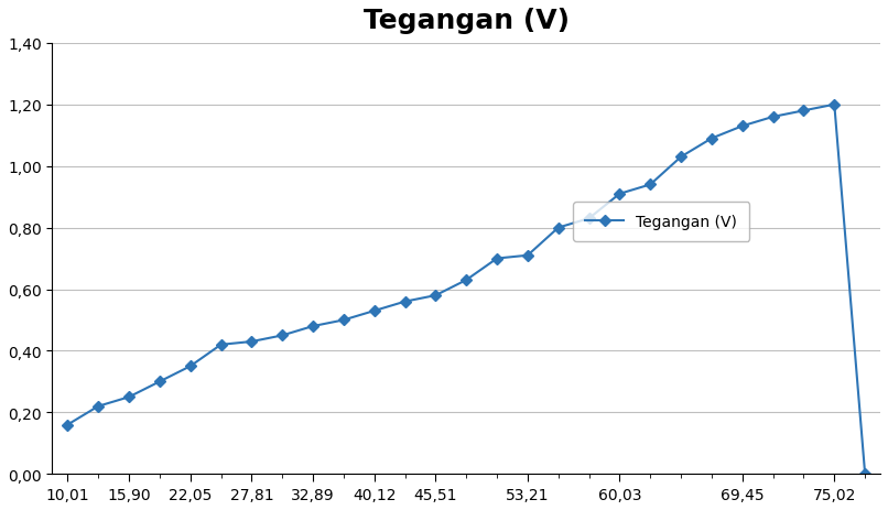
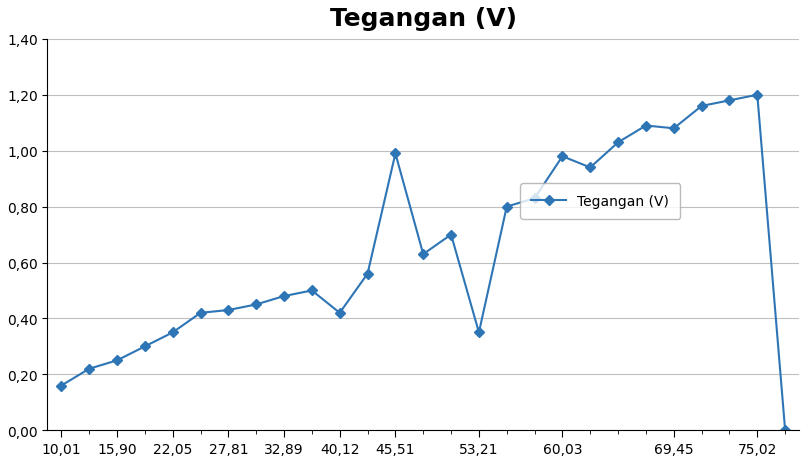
40,12: 0,53 -> 0,42
45,51: 0,58 -> 0,99
53,21: 0,71 -> 0,35
60,03: 0,91 -> 0,98
69,45: 1,13 -> 1,08
